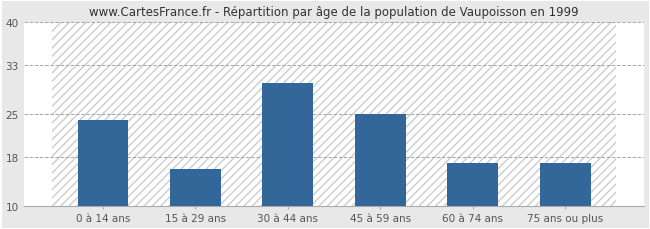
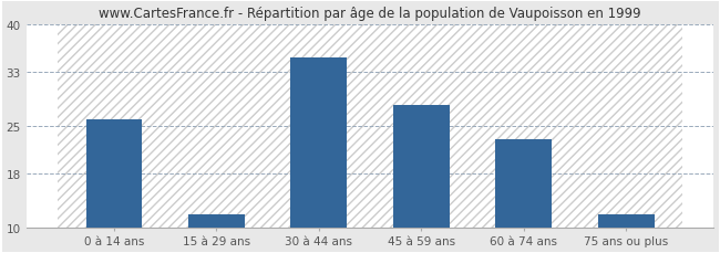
0 à 14 ans: 24 -> 26
15 à 29 ans: 16 -> 12
30 à 44 ans: 30 -> 35
45 à 59 ans: 25 -> 28
60 à 74 ans: 17 -> 23
75 ans ou plus: 17 -> 12
